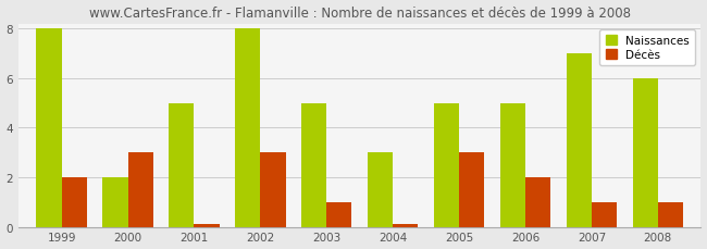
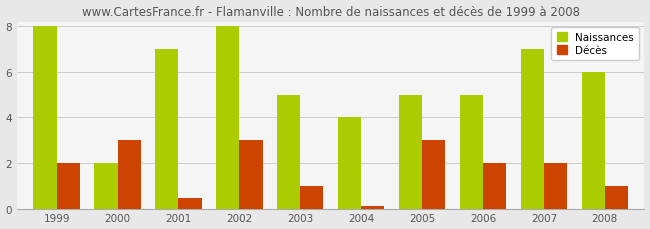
Naissances/2001: 5 -> 7
Décès/2001: 0.12 -> 0.45
Naissances/2004: 3 -> 4
Décès/2007: 1.00 -> 2.00
